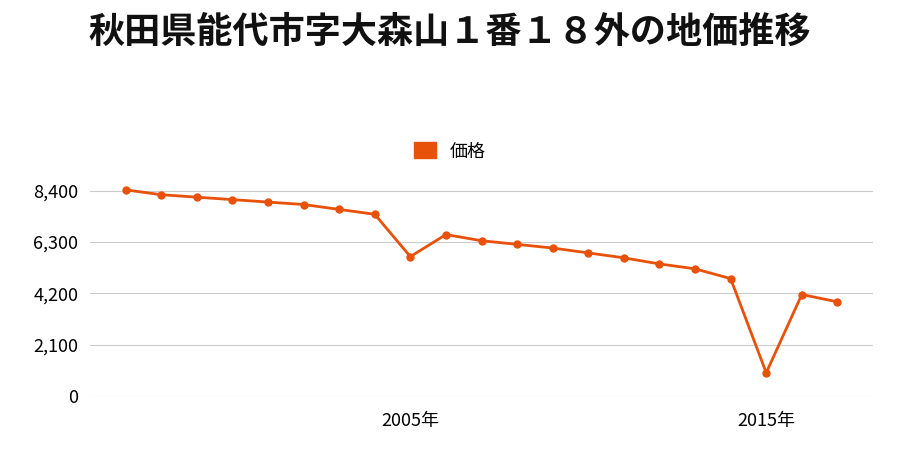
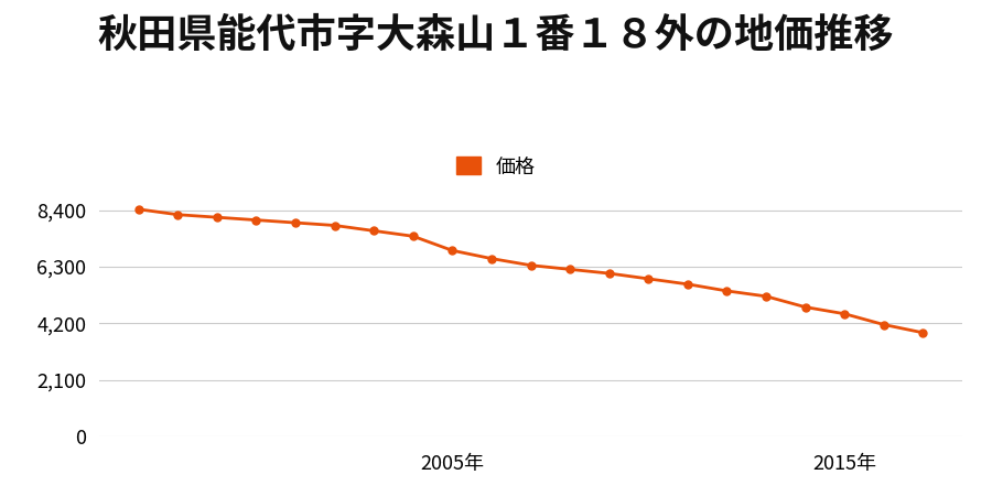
2005年: 5,700 -> 6,900
2015年: 950 -> 4,550
